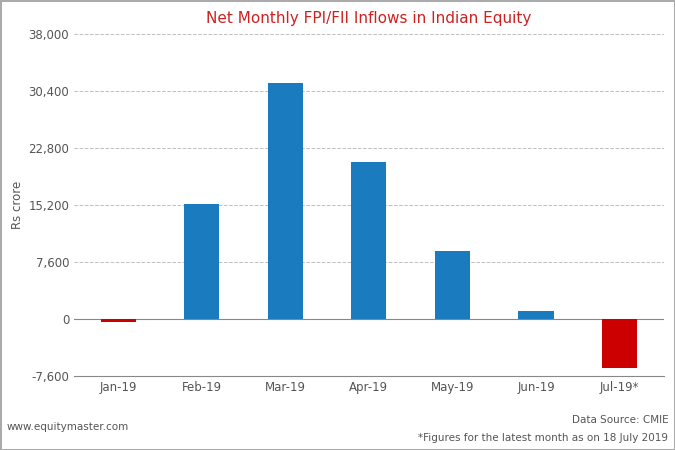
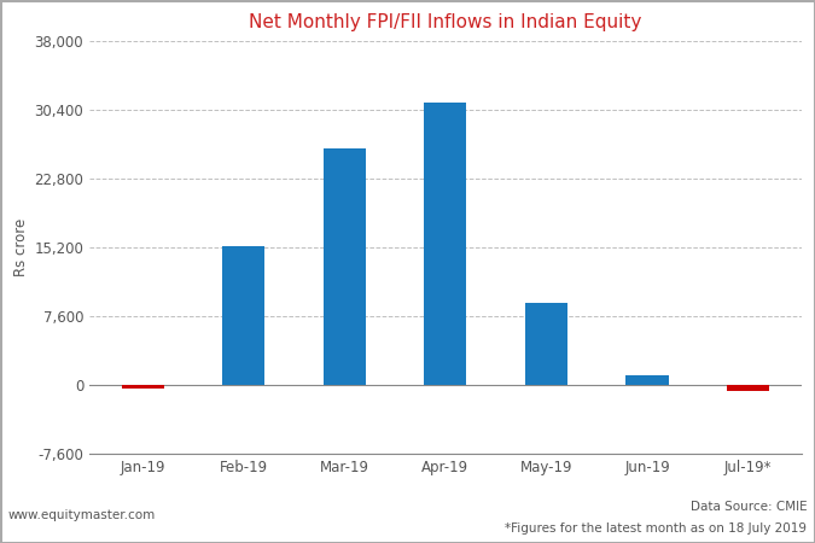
Mar-19: 31,500 -> 26,200
Apr-19: 21,000 -> 31,200
Jul-19*: -6,500 -> -600
